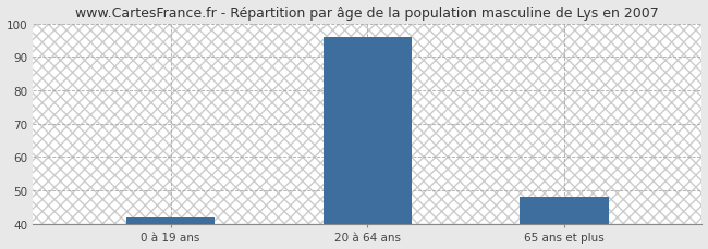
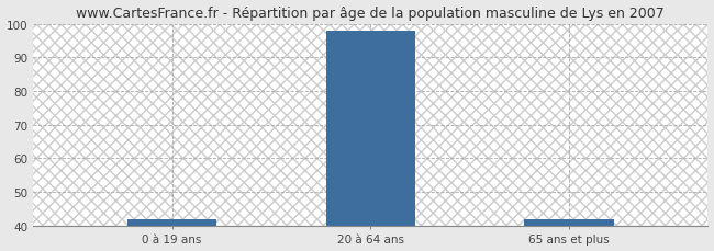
20 à 64 ans: 96 -> 98
65 ans et plus: 48 -> 42
